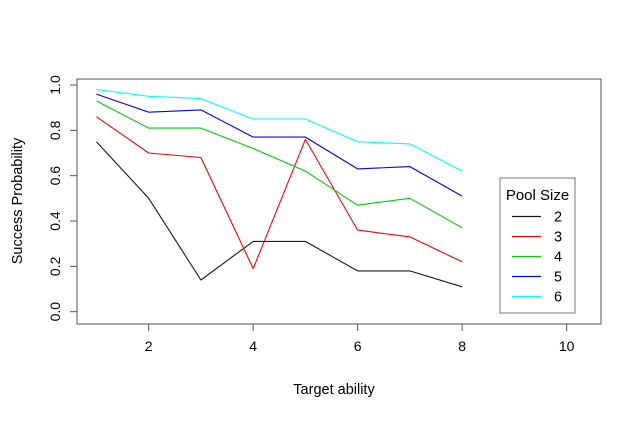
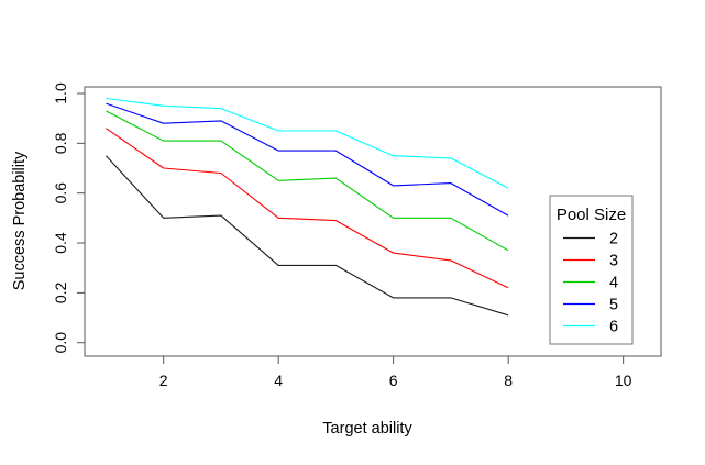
2/3: 0.14 -> 0.51
3/4: 0.19 -> 0.50
4/4: 0.72 -> 0.65
3/5: 0.76 -> 0.49
4/5: 0.62 -> 0.66
4/6: 0.47 -> 0.50
